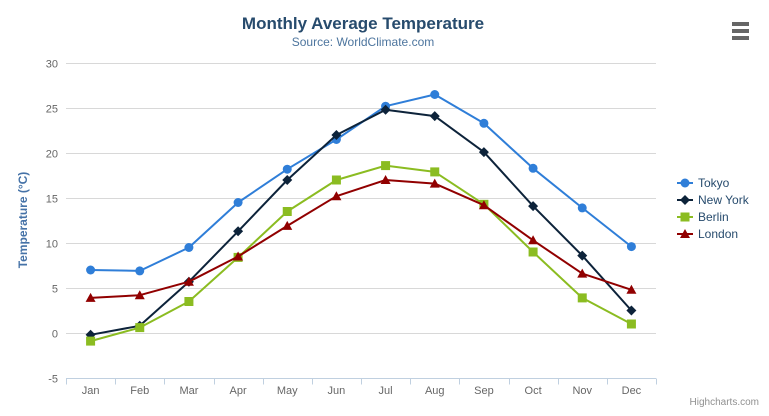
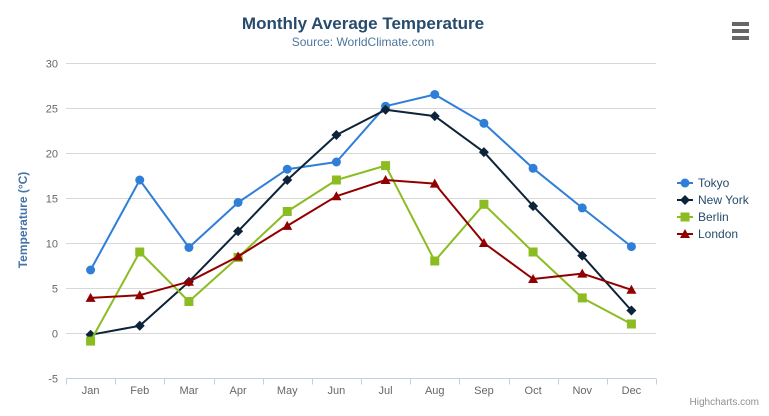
Tokyo/Feb: 7 -> 17
Berlin/Feb: 1 -> 9
Tokyo/Jun: 22 -> 19
Berlin/Aug: 18 -> 8
London/Sep: 14 -> 10
London/Oct: 10 -> 6
